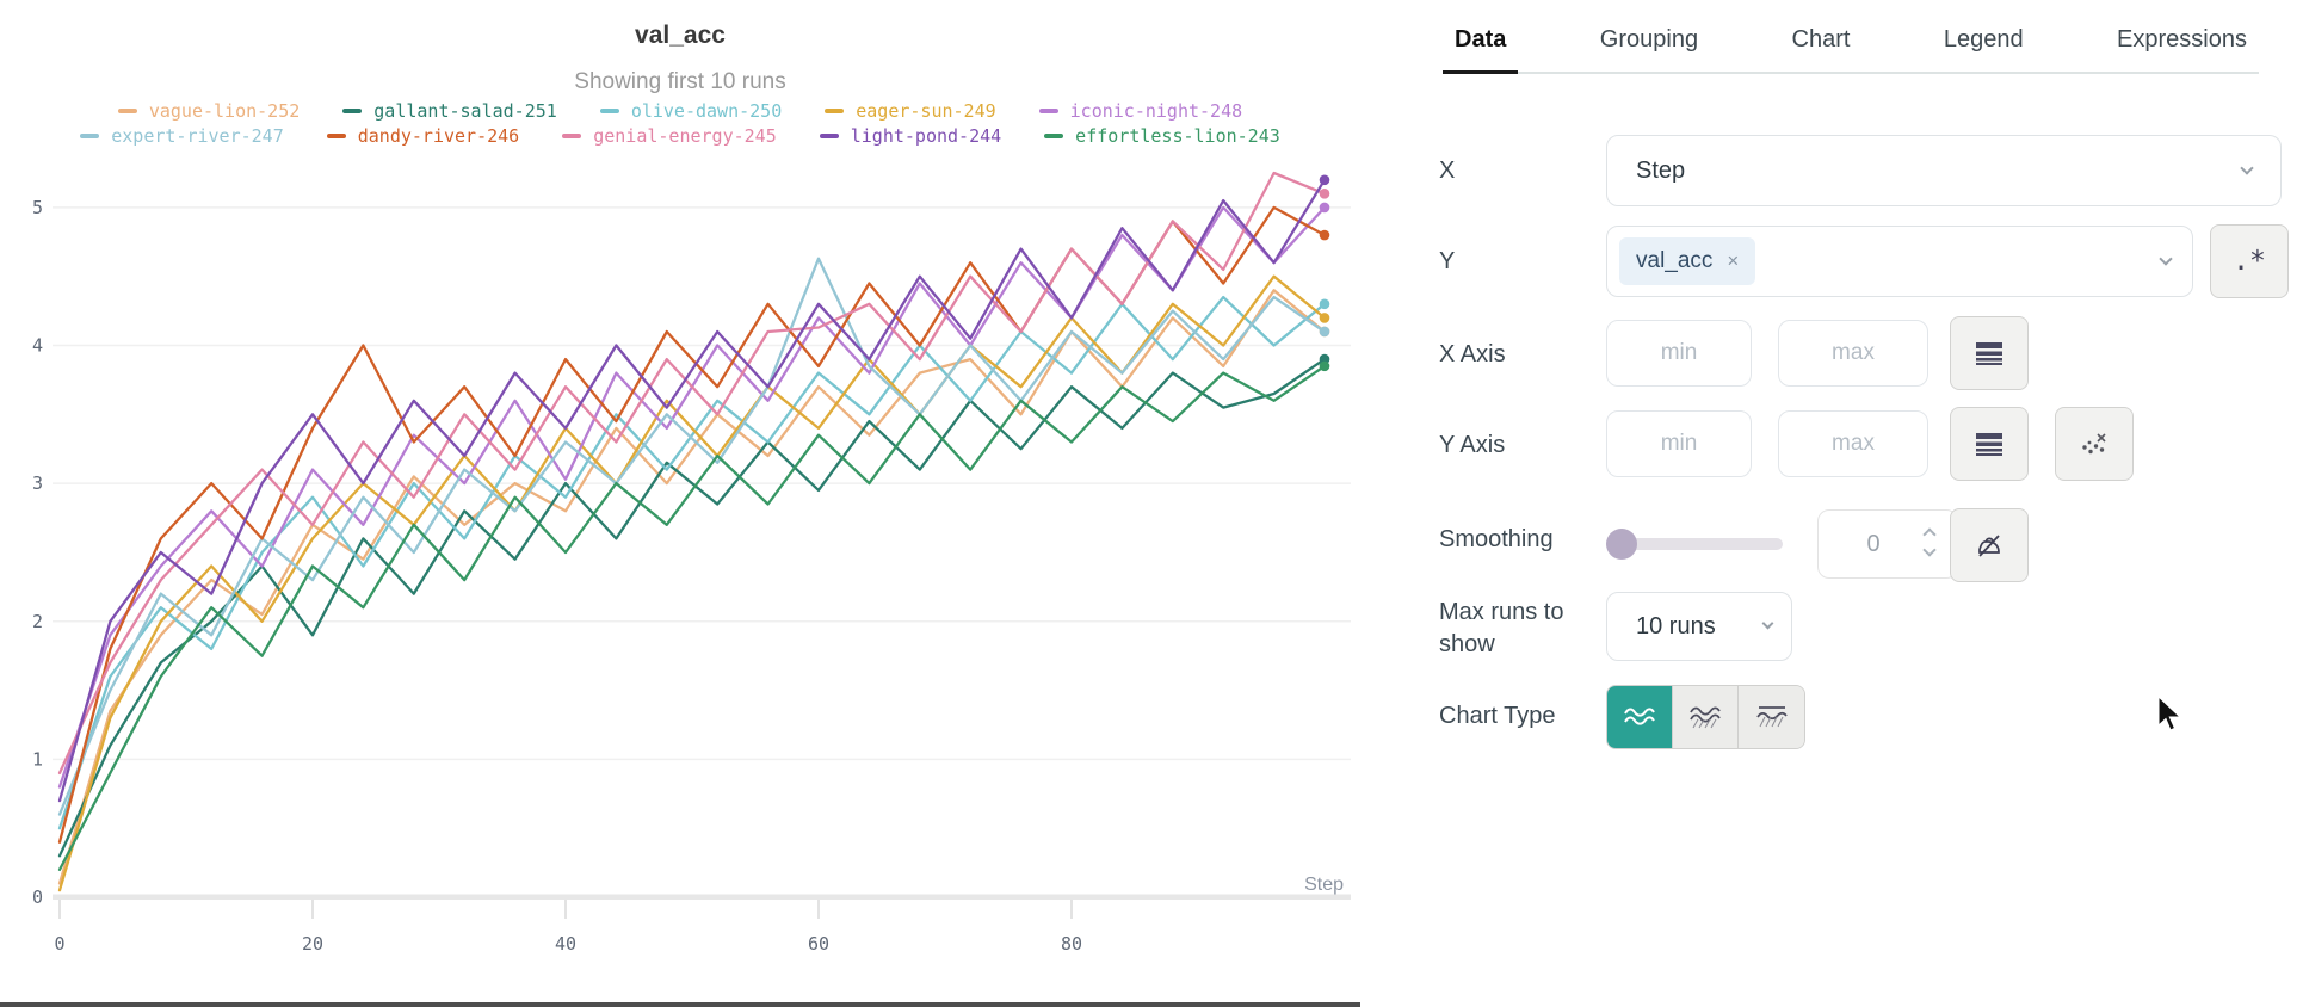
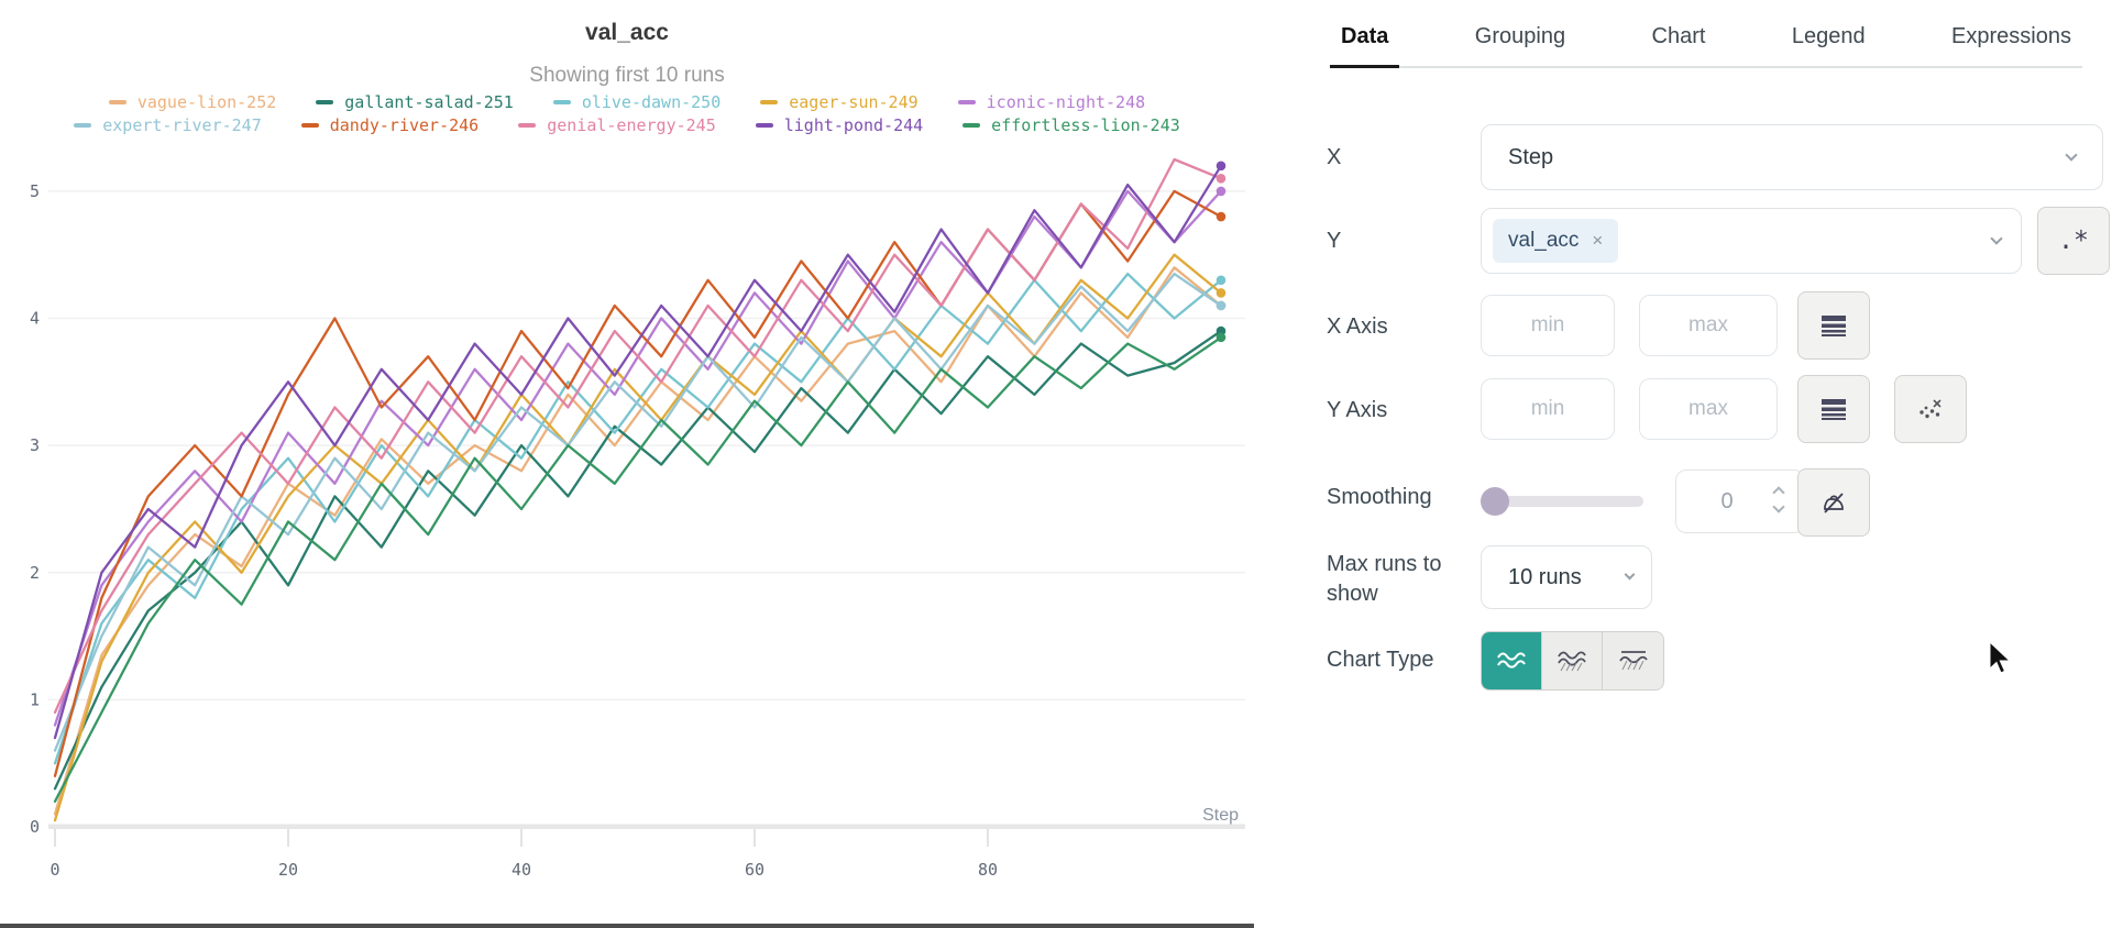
iconic-night-248/40: 3.03 -> 3.20
expert-river-247/60: 4.63 -> 3.30
genial-energy-245/60: 4.13 -> 3.70
